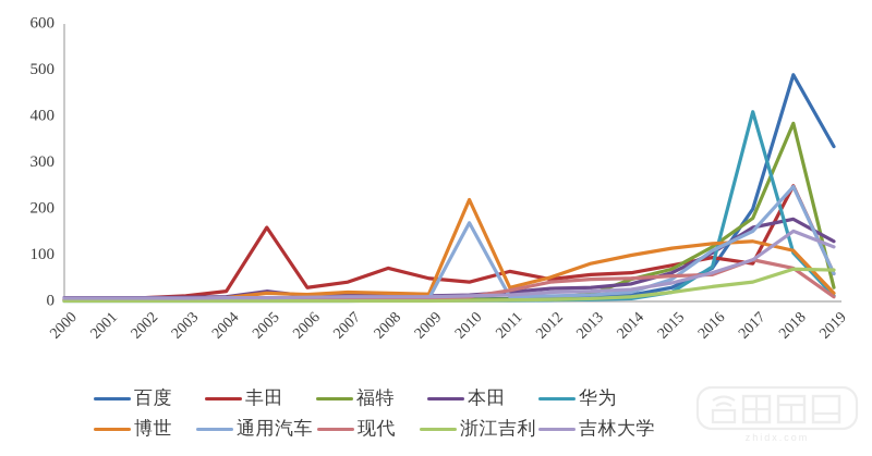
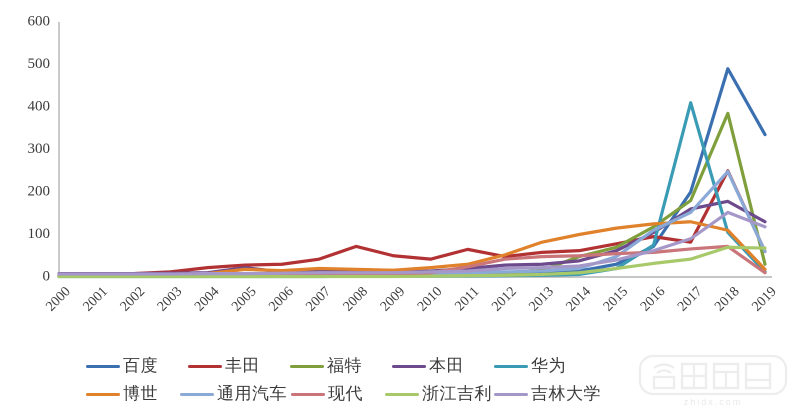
丰田/2005: 160 -> 30
博世/2010: 220 -> 20
通用汽车/2010: 170 -> 10
现代/2017: 90 -> 70
